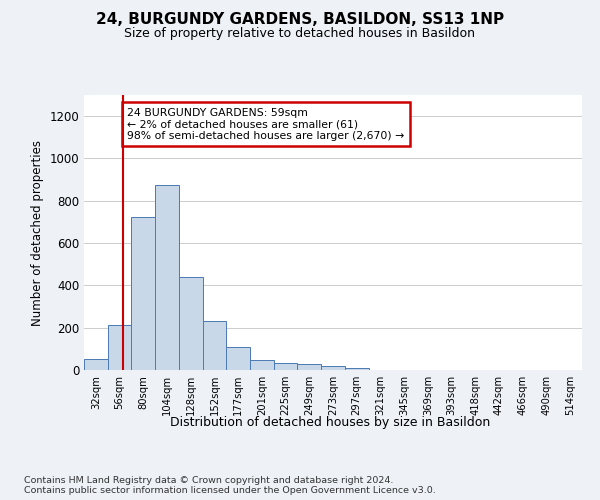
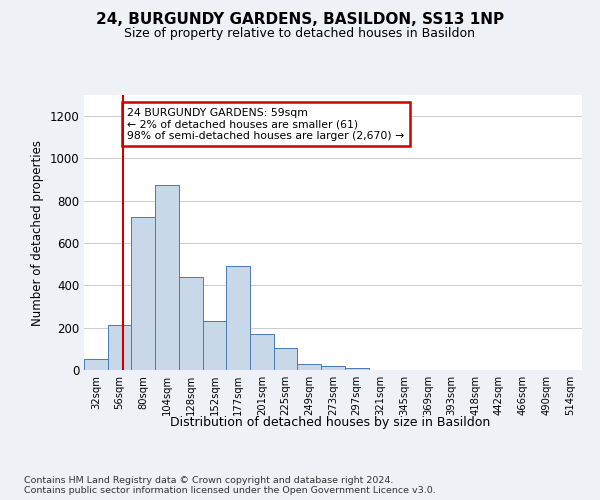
177sqm: 108 -> 490
201sqm: 47 -> 170
225sqm: 35 -> 105
